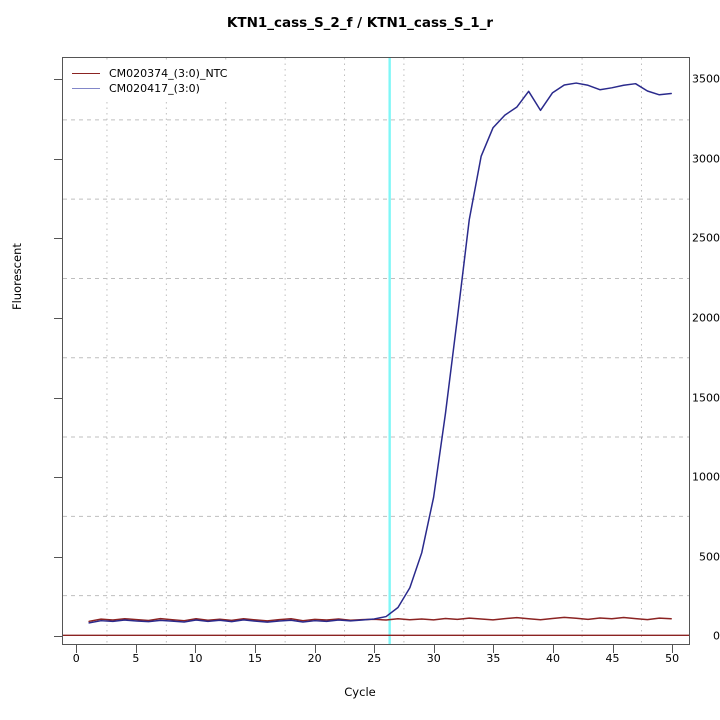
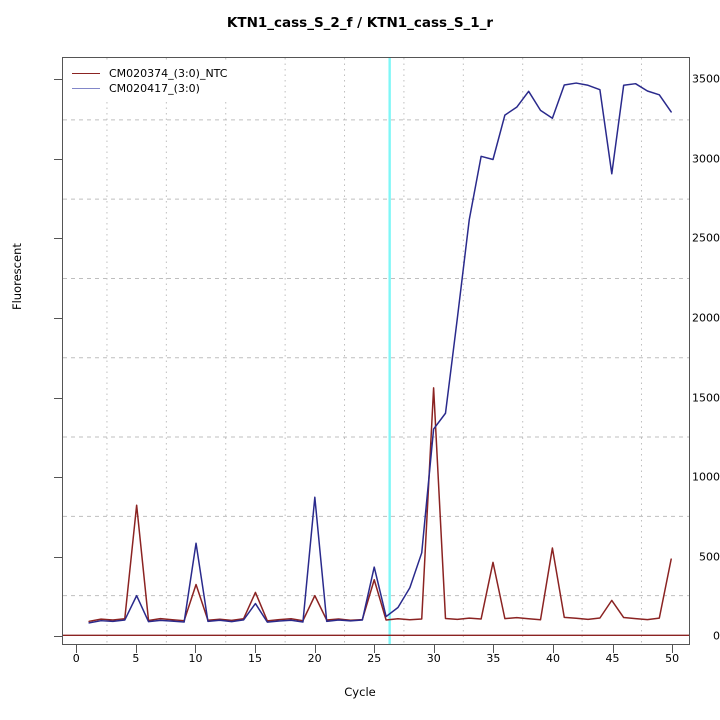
CM020374_(3:0)_NTC/5: 100 -> 820
CM020417_(3:0)/5: 90 -> 250
CM020374_(3:0)_NTC/10: 100 -> 320
CM020417_(3:0)/10: 100 -> 580
CM020374_(3:0)_NTC/15: 100 -> 270
CM020417_(3:0)/15: 90 -> 200
CM020374_(3:0)_NTC/20: 100 -> 250
CM020417_(3:0)/20: 90 -> 870
CM020374_(3:0)_NTC/25: 100 -> 350
CM020417_(3:0)/25: 100 -> 430
CM020374_(3:0)_NTC/30: 100 -> 1560
CM020417_(3:0)/30: 870 -> 1300
CM020374_(3:0)_NTC/35: 100 -> 460
CM020417_(3:0)/35: 3200 -> 3000
CM020374_(3:0)_NTC/40: 110 -> 550
CM020417_(3:0)/40: 3420 -> 3260
CM020374_(3:0)_NTC/45: 100 -> 220
CM020417_(3:0)/45: 3450 -> 2910
CM020374_(3:0)_NTC/50: 100 -> 480
CM020417_(3:0)/50: 3420 -> 3300
